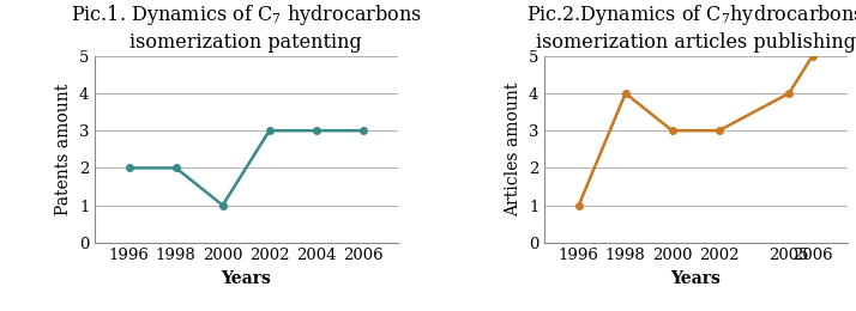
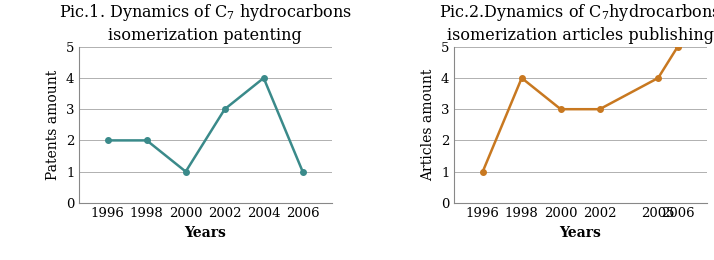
2004: 3 -> 4
2006: 3 -> 1
